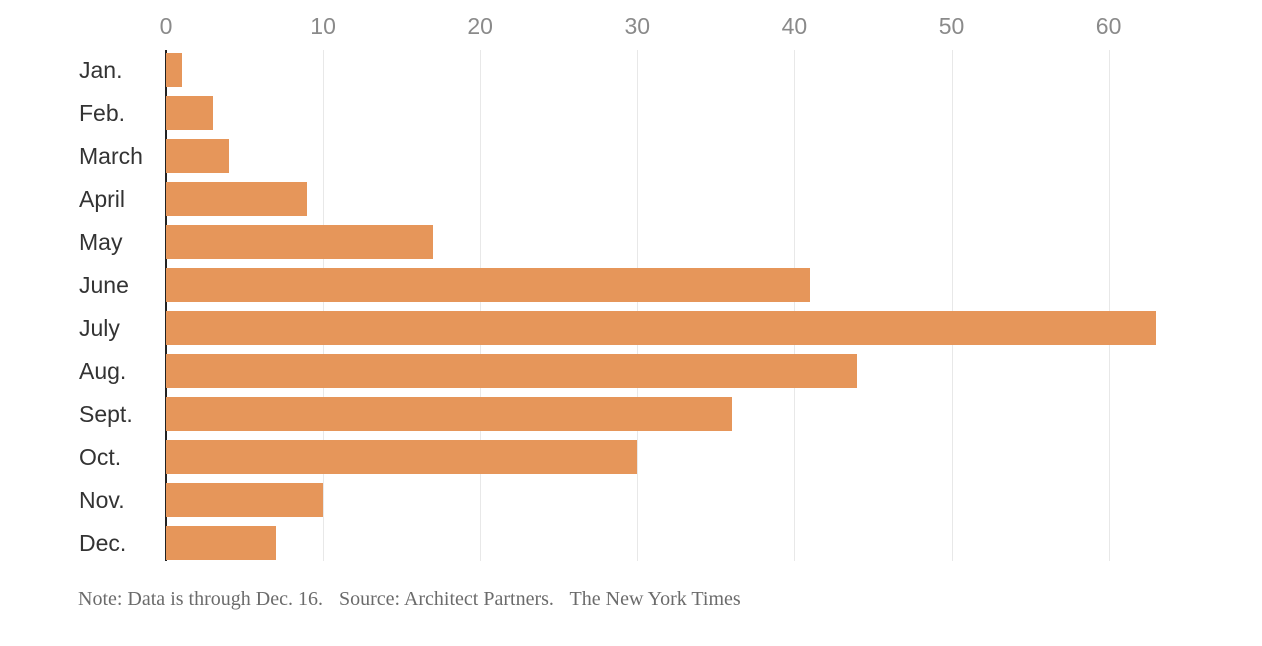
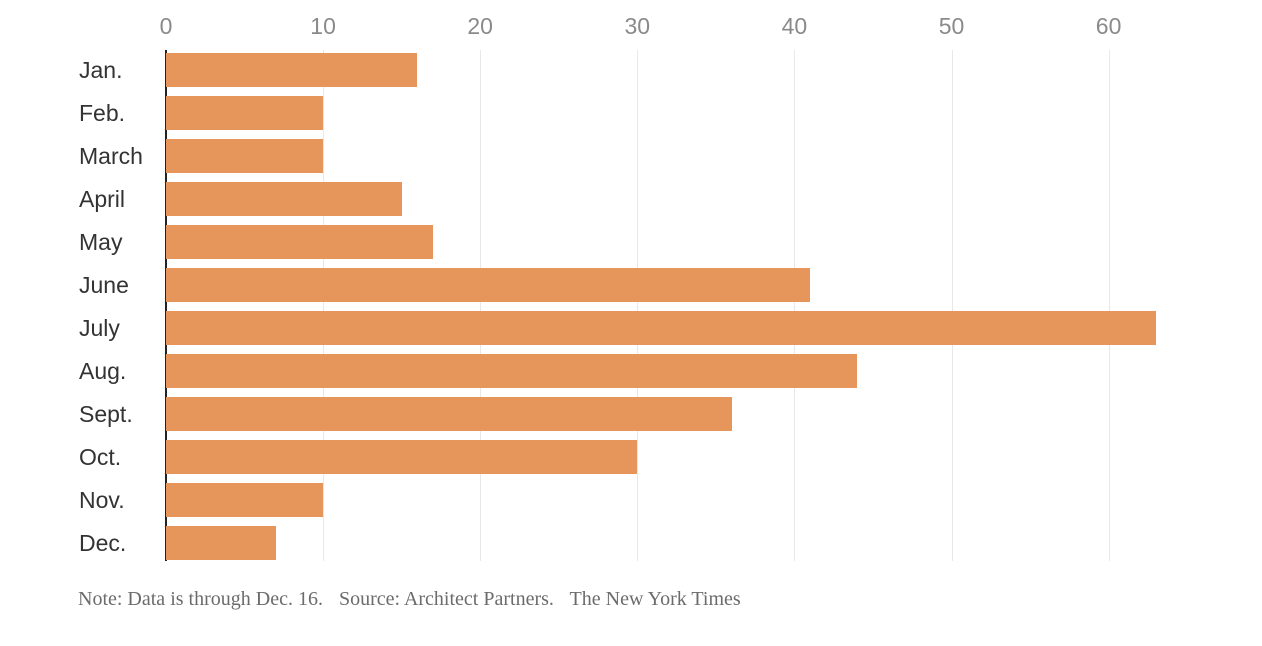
Jan.: 1 -> 16
Feb.: 3 -> 10
March: 4 -> 10
April: 9 -> 15
